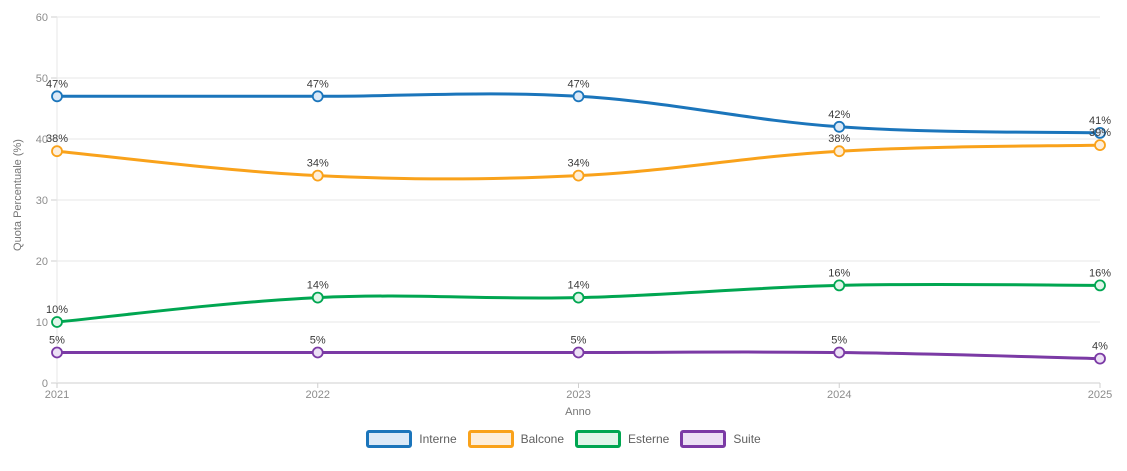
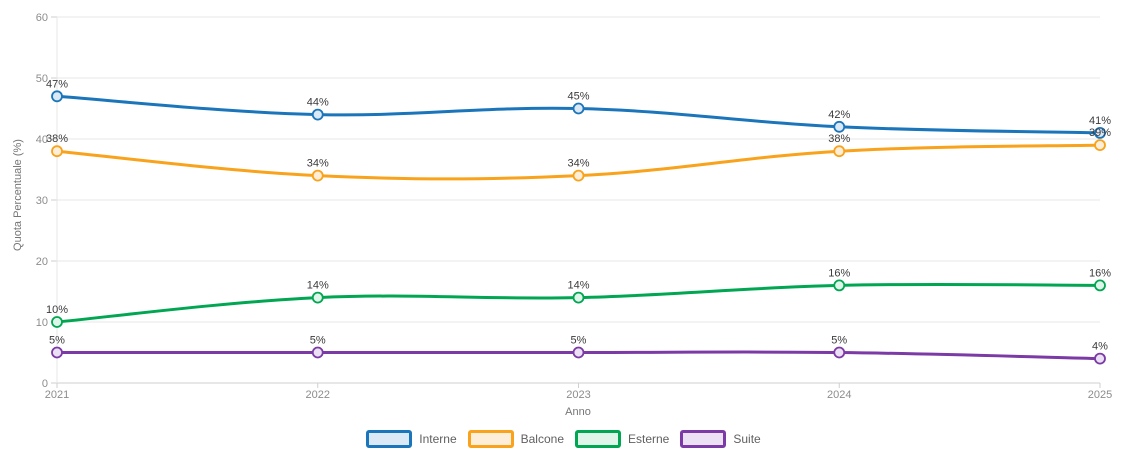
Interne/2022: 47% -> 44%
Interne/2023: 47% -> 45%
